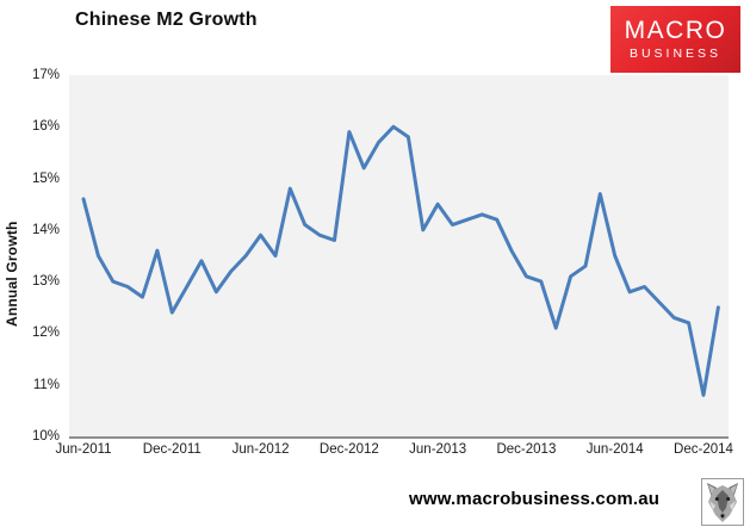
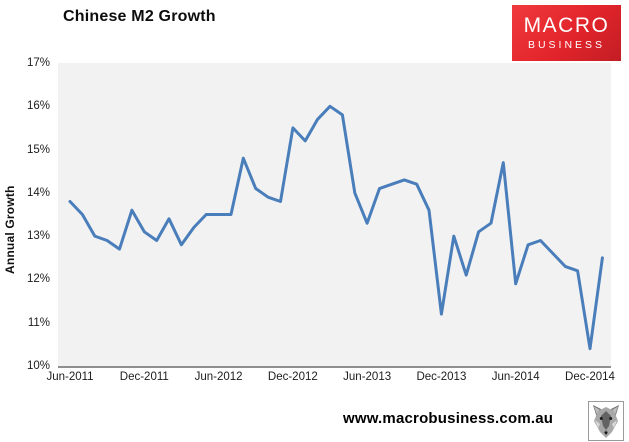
Jun-2011: 14.6% -> 13.8%
Dec-2011: 12.4% -> 13.1%
Jun-2012: 13.9% -> 13.5%
Dec-2012: 15.9% -> 15.5%
Jun-2013: 14.5% -> 13.3%
Dec-2013: 13.1% -> 11.2%
Jun-2014: 13.5% -> 11.9%
Dec-2014: 10.8% -> 10.4%
